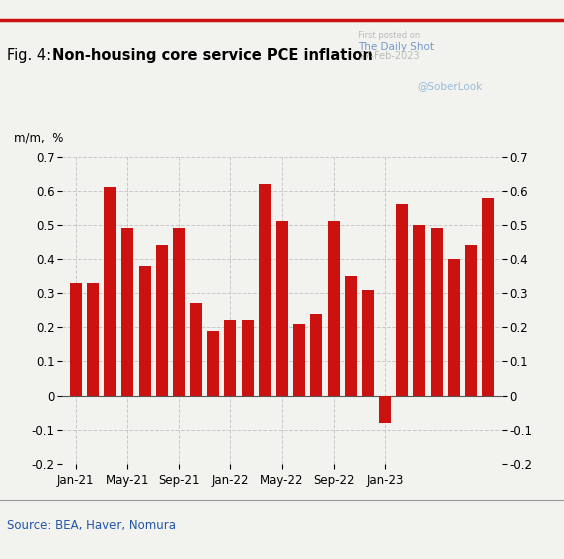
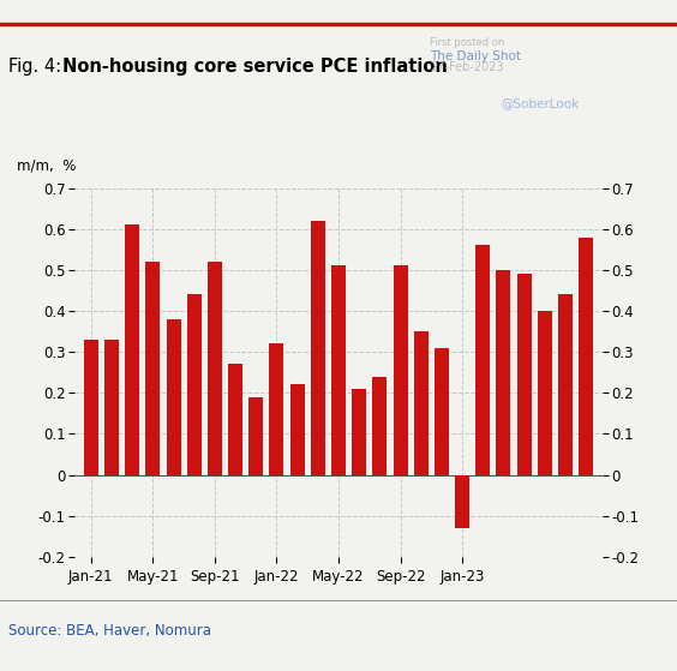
May-21: 0.49 -> 0.52
Sep-21: 0.49 -> 0.52
Jan-22: 0.22 -> 0.32
Jan-23: -0.08 -> -0.13
